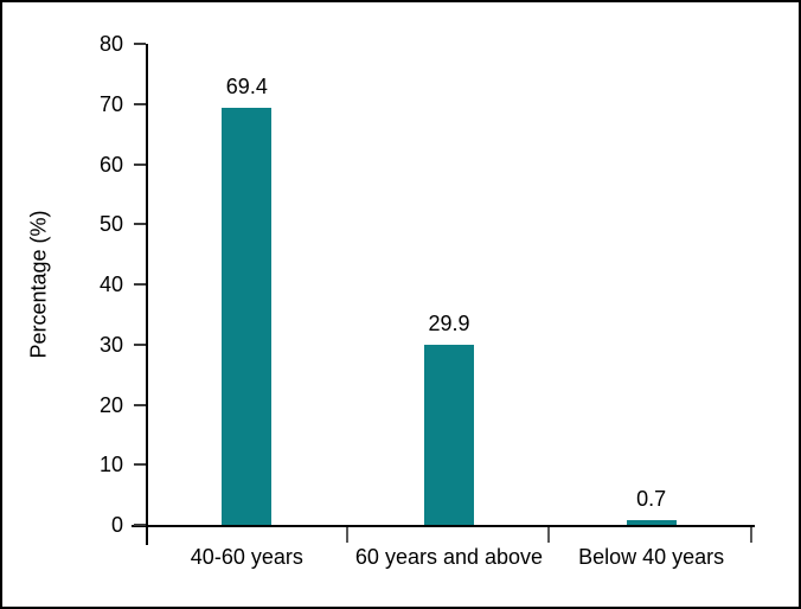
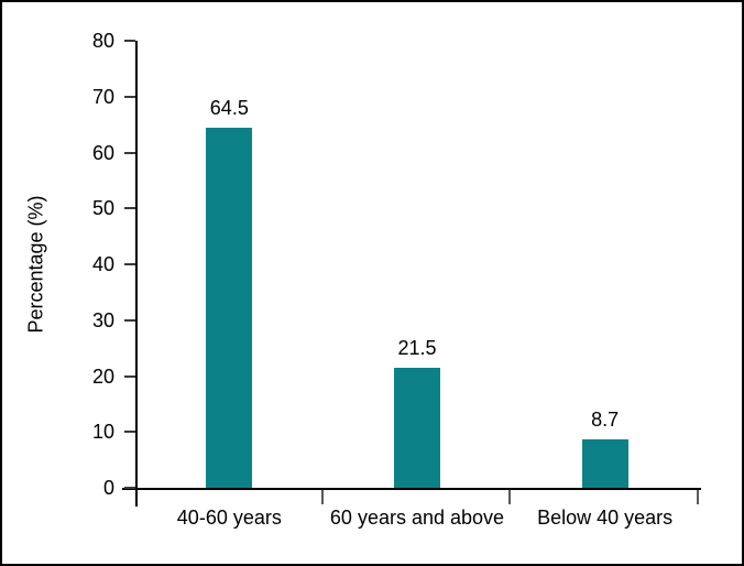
40-60 years: 69.4 -> 64.5
60 years and above: 29.9 -> 21.5
Below 40 years: 0.7 -> 8.7
